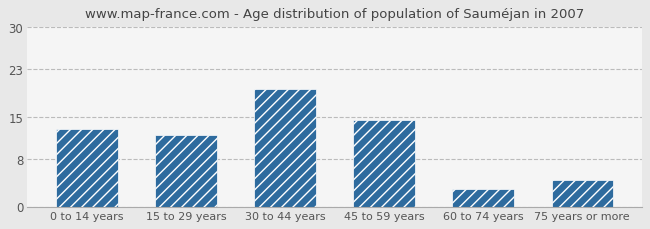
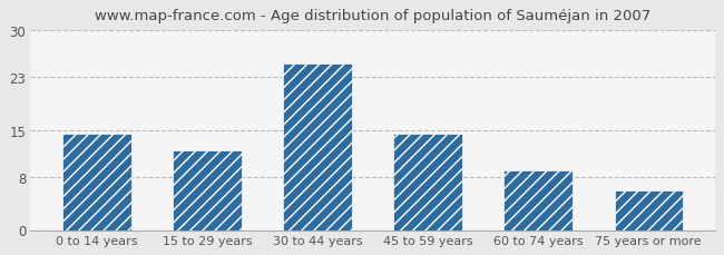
0 to 14 years: 13.0 -> 14.5
30 to 44 years: 19.6 -> 25.0
60 to 74 years: 3.0 -> 9.0
75 years or more: 4.4 -> 6.0
